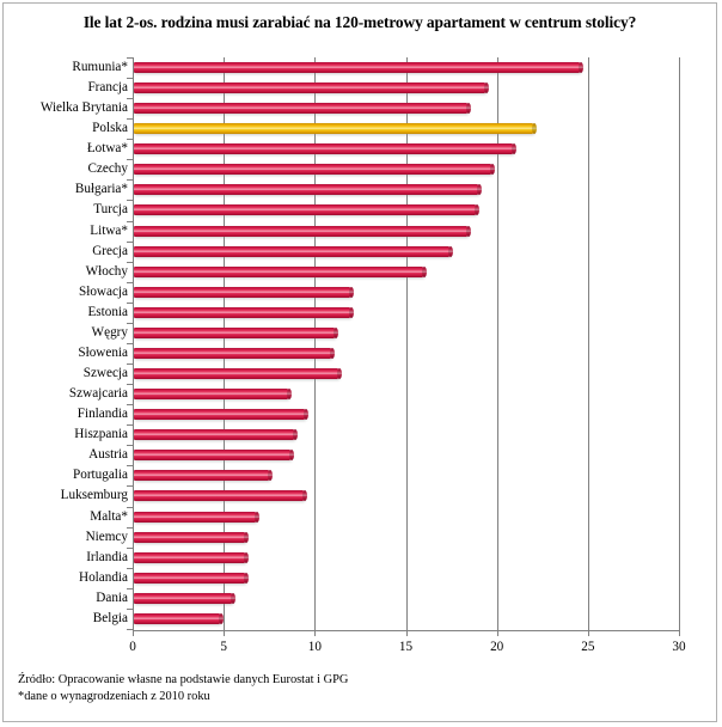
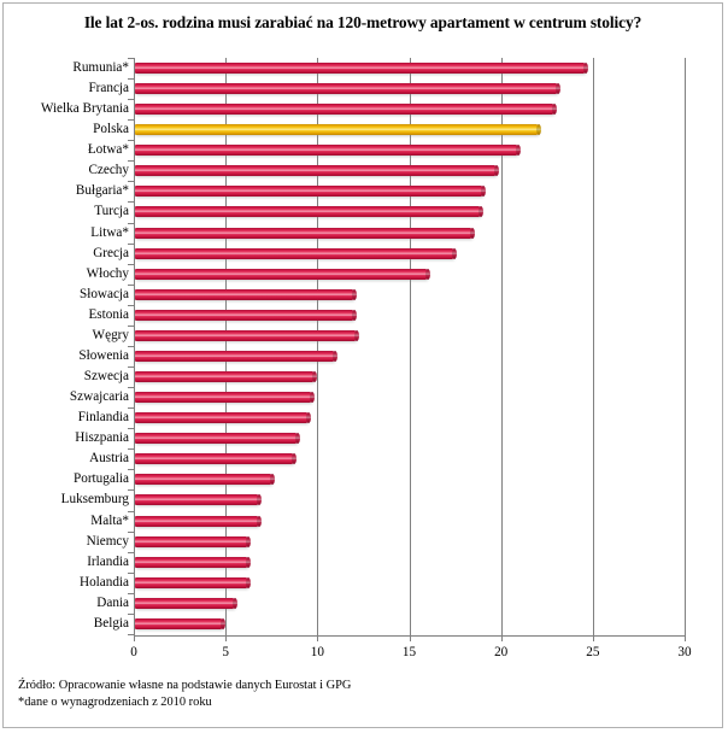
Francja: 19.3 -> 23.0
Wielka Brytania: 18.3 -> 22.8
Węgry: 11.0 -> 12.0
Szwecja: 11.2 -> 9.7
Szwajcaria: 8.5 -> 9.6
Luksemburg: 9.3 -> 6.7
